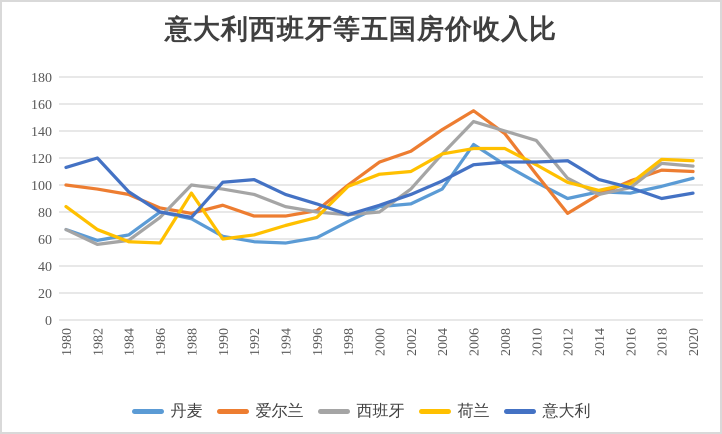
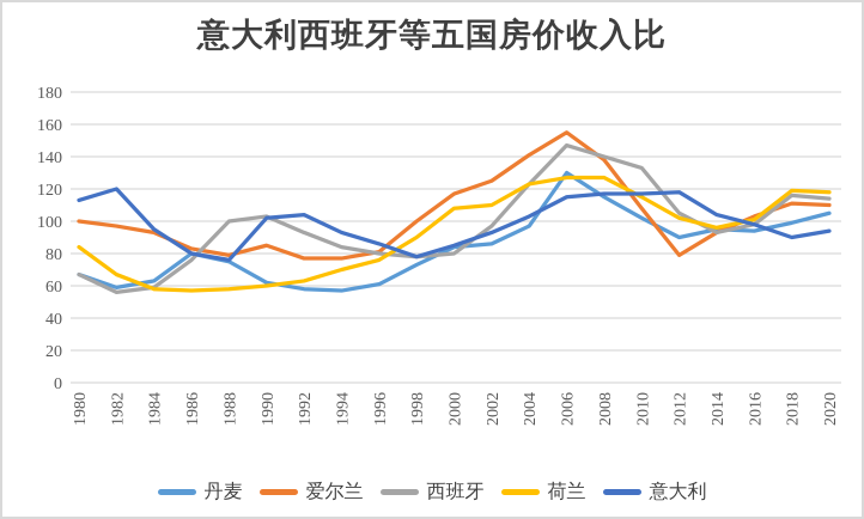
荷兰/1988: 94 -> 58
西班牙/1990: 97 -> 103
荷兰/1998: 99 -> 90
